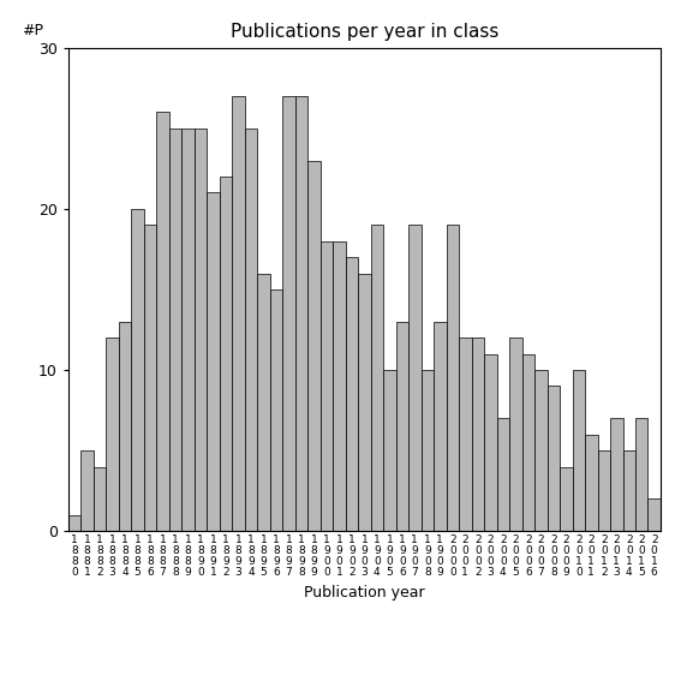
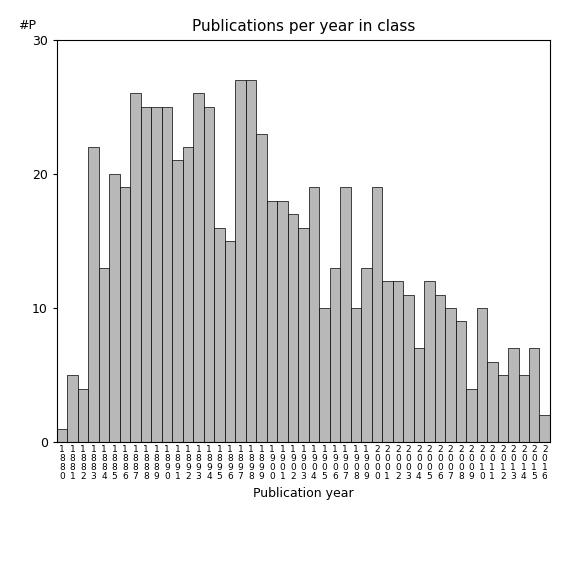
1 8 8 3: 12 -> 22
1 8 9 3: 27 -> 26
